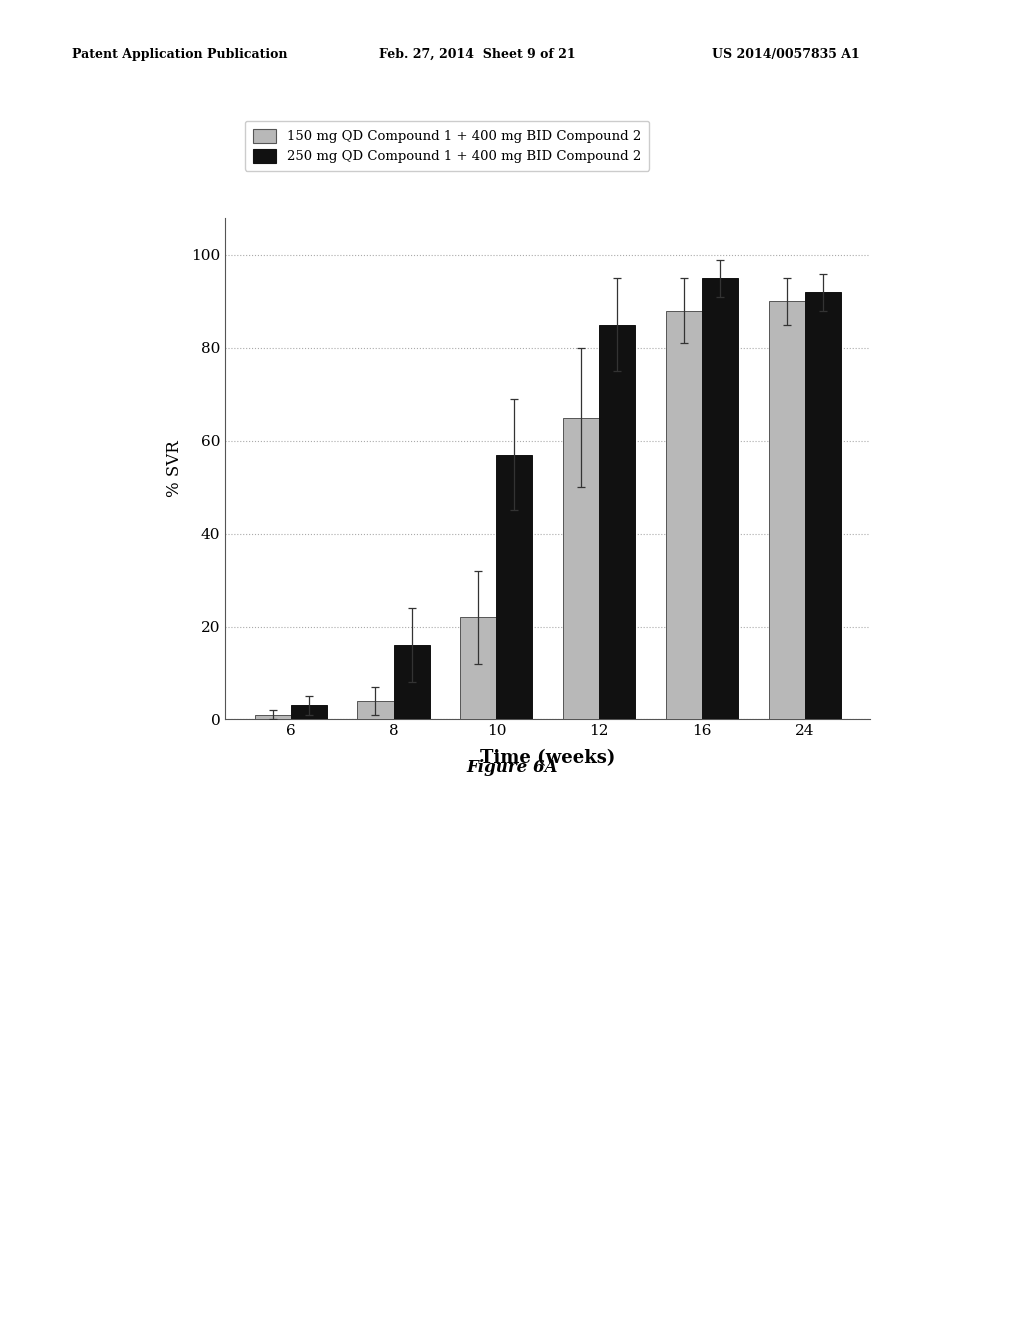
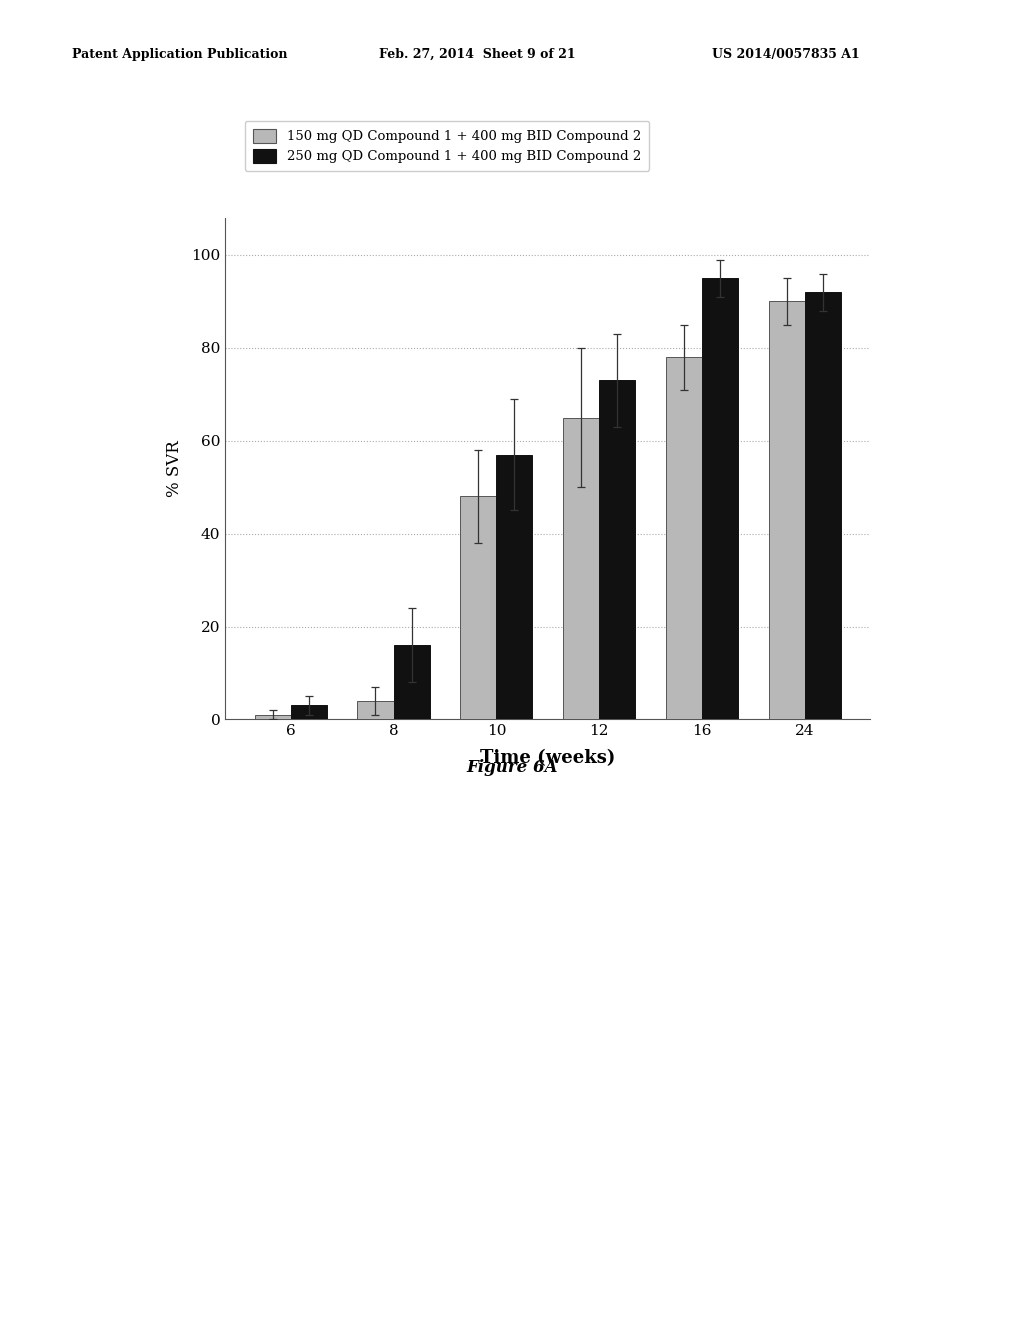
150 mg QD Compound 1 + 400 mg BID Compound 2/10: 22 -> 48
250 mg QD Compound 1 + 400 mg BID Compound 2/12: 85 -> 73
150 mg QD Compound 1 + 400 mg BID Compound 2/16: 88 -> 78
